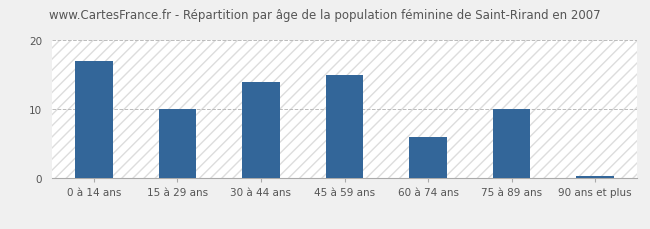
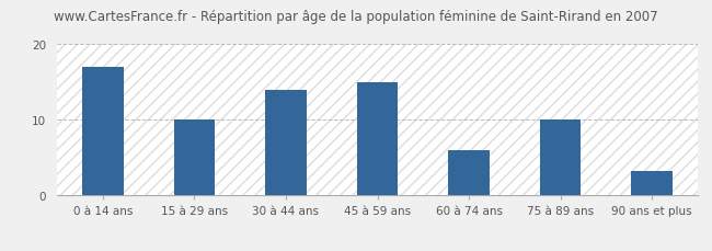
90 ans et plus: 0.3 -> 3.2
